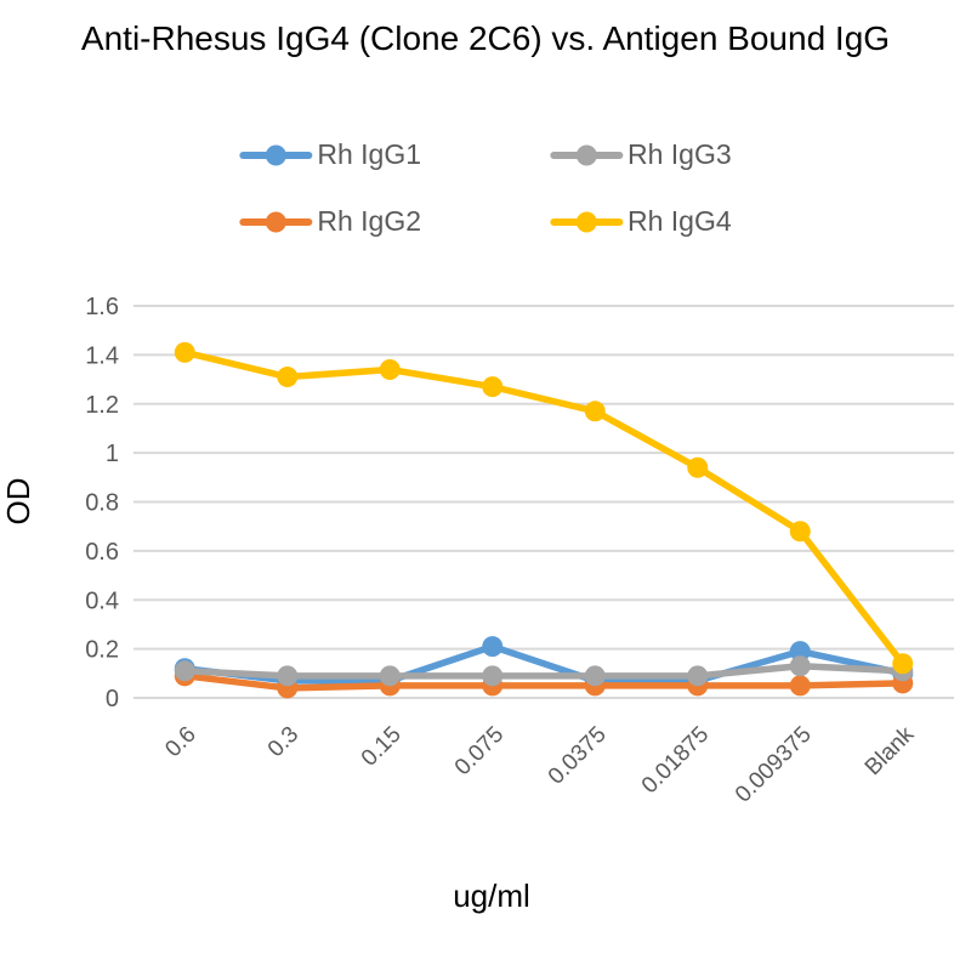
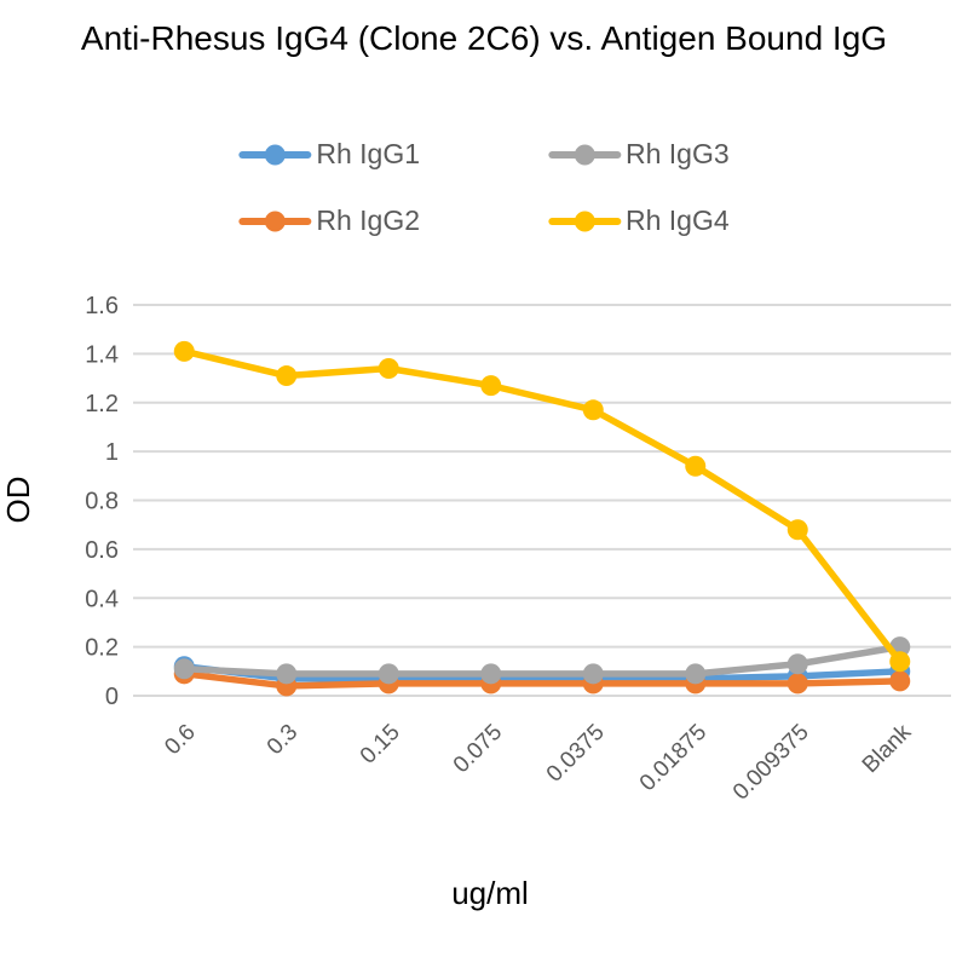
Rh IgG1/0.075: 0.21 -> 0.07
Rh IgG1/0.009375: 0.19 -> 0.08
Rh IgG3/Blank: 0.11 -> 0.20
